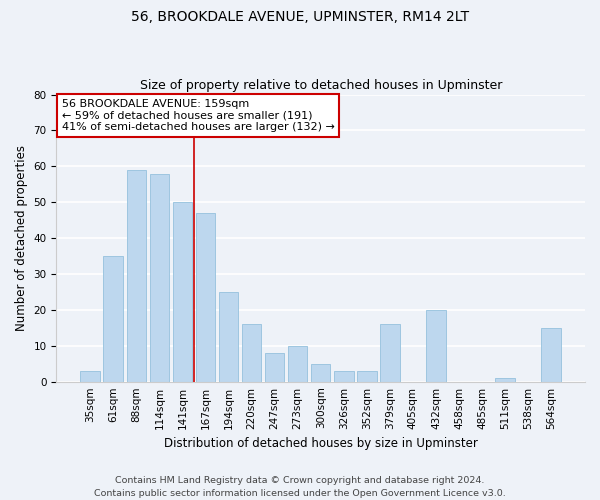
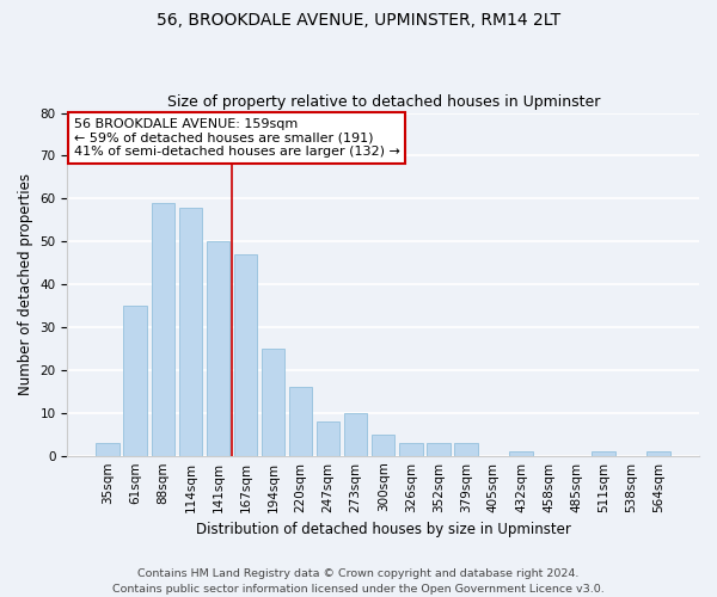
379sqm: 16 -> 3
432sqm: 20 -> 1
564sqm: 15 -> 1
